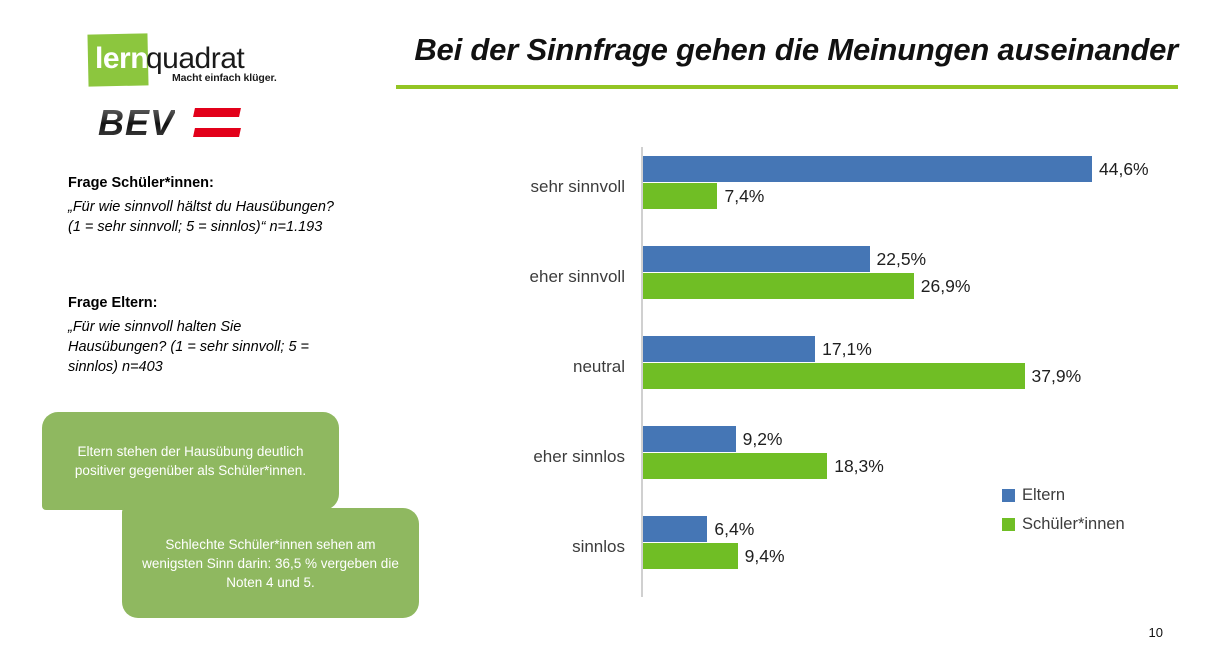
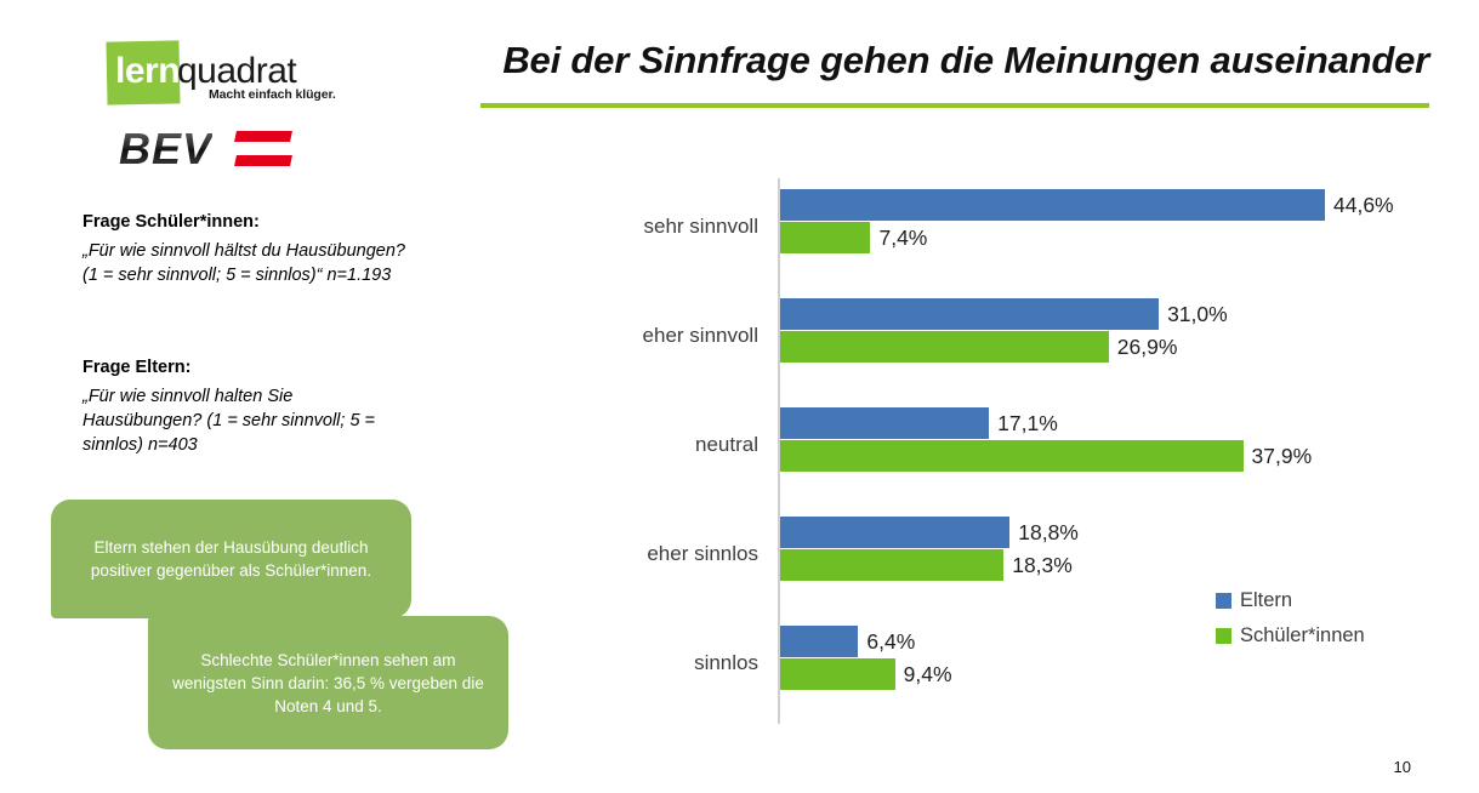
Eltern/eher sinnvoll: 22,5% -> 31,0%
Eltern/eher sinnlos: 9,2% -> 18,8%
